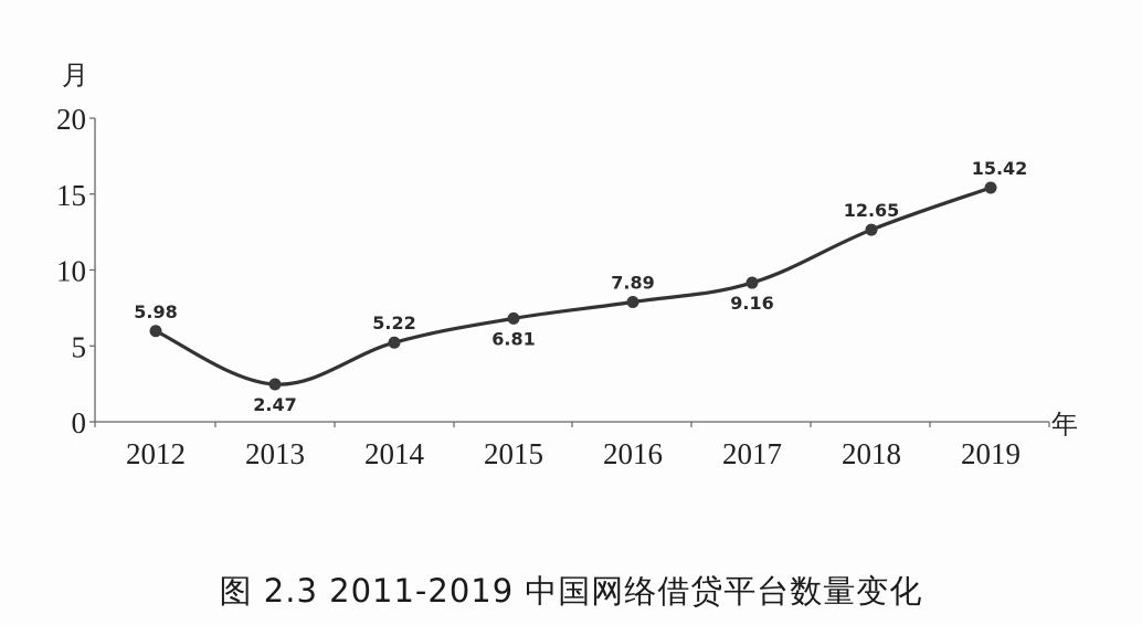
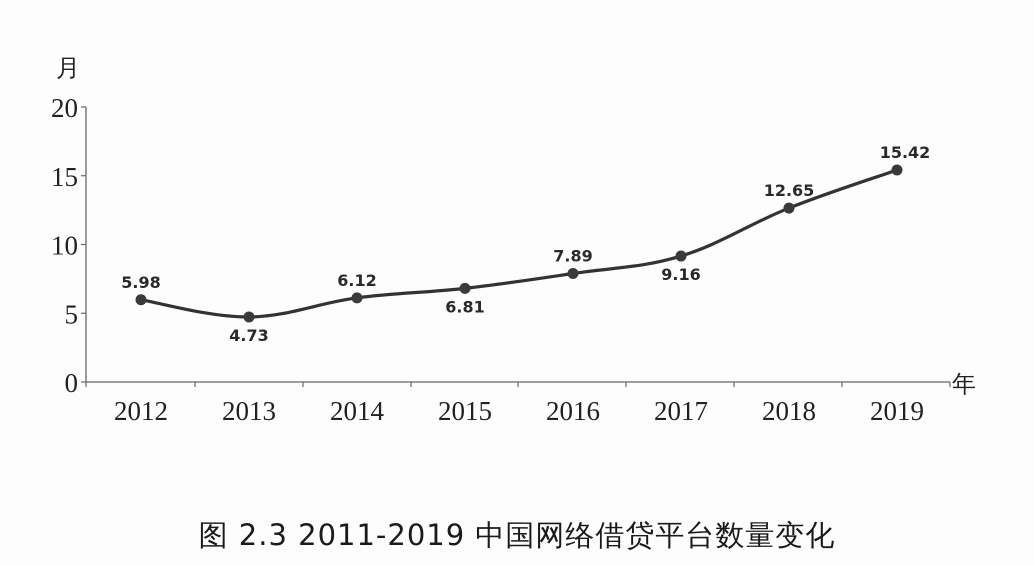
2013: 2.47 -> 4.73
2014: 5.22 -> 6.12
